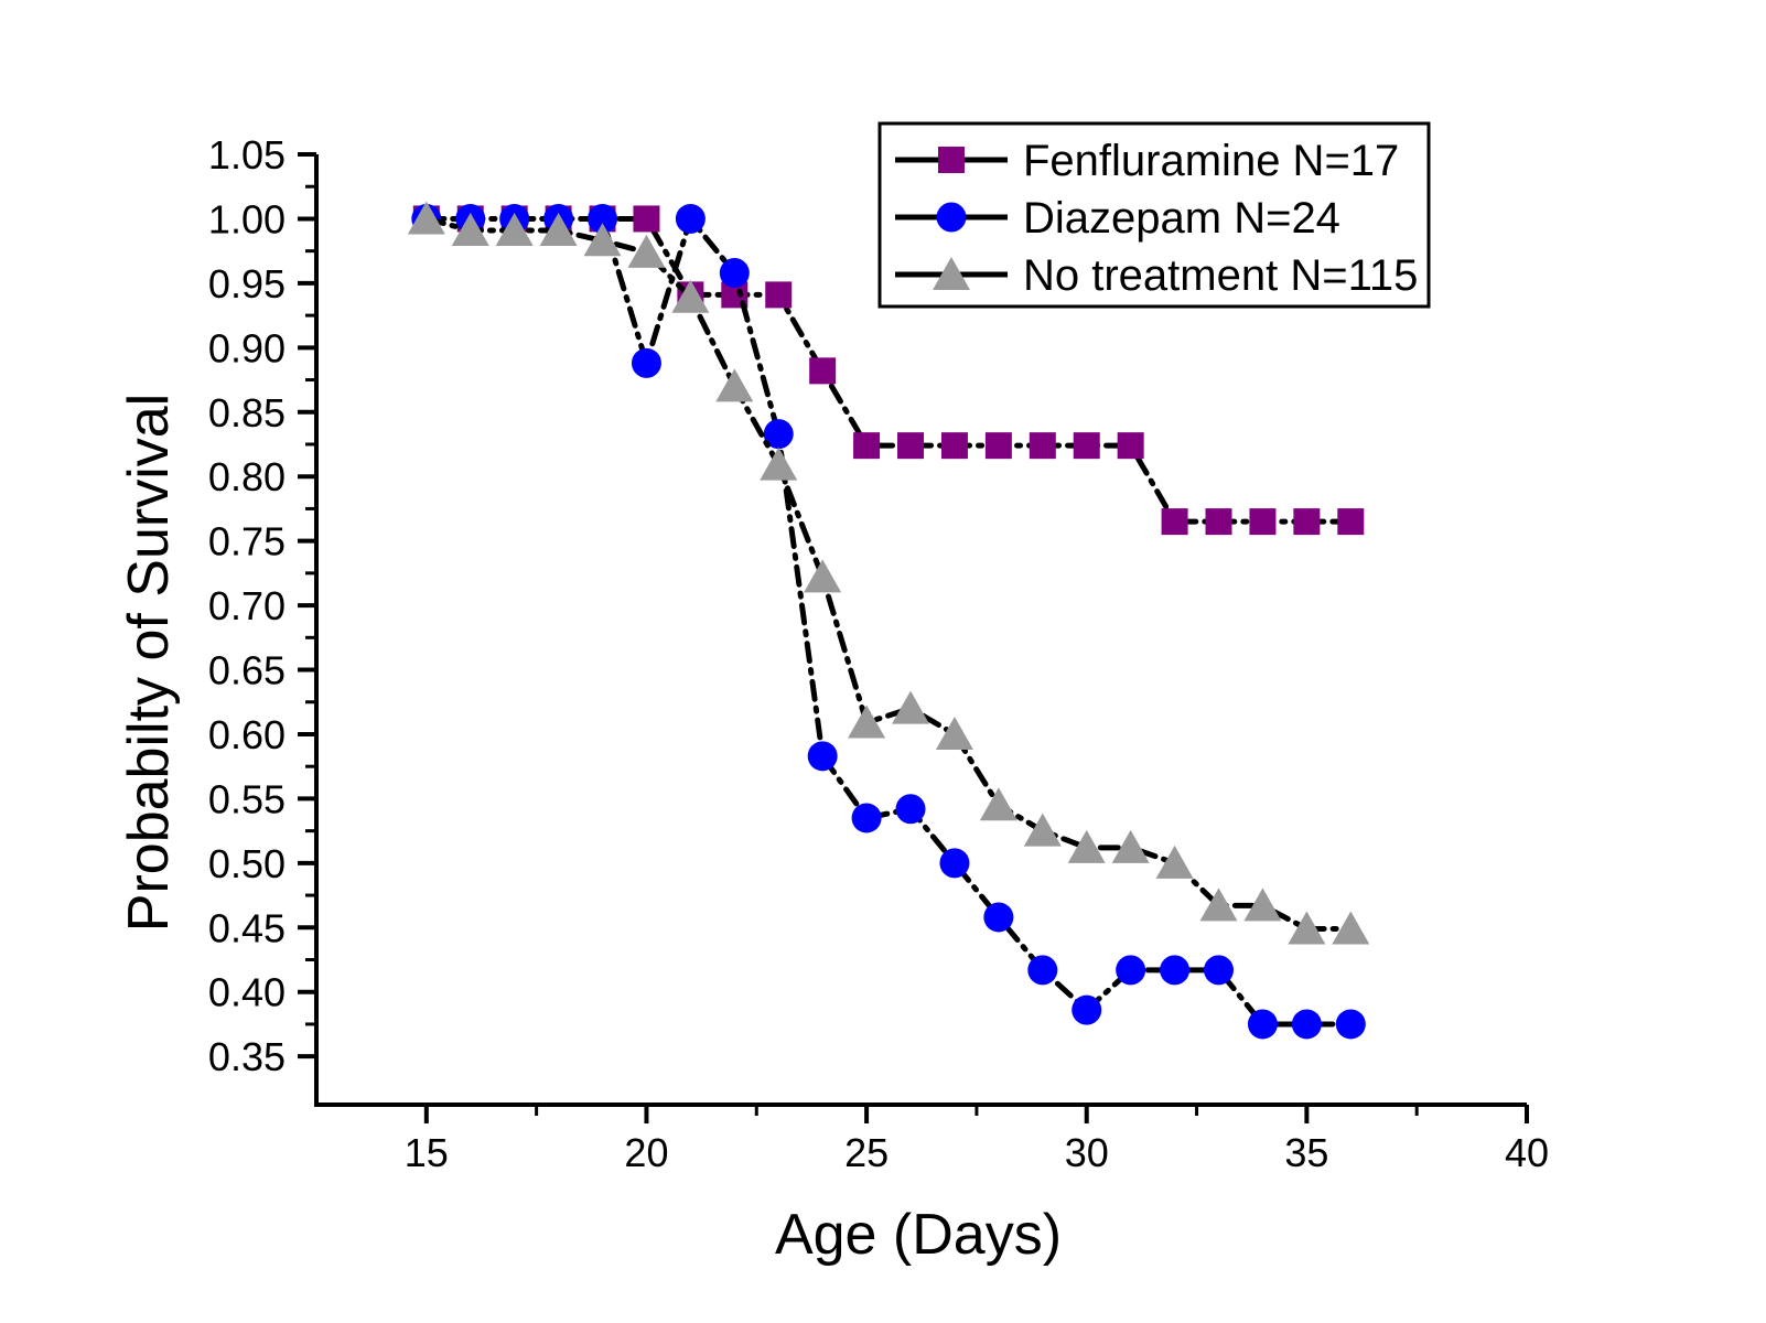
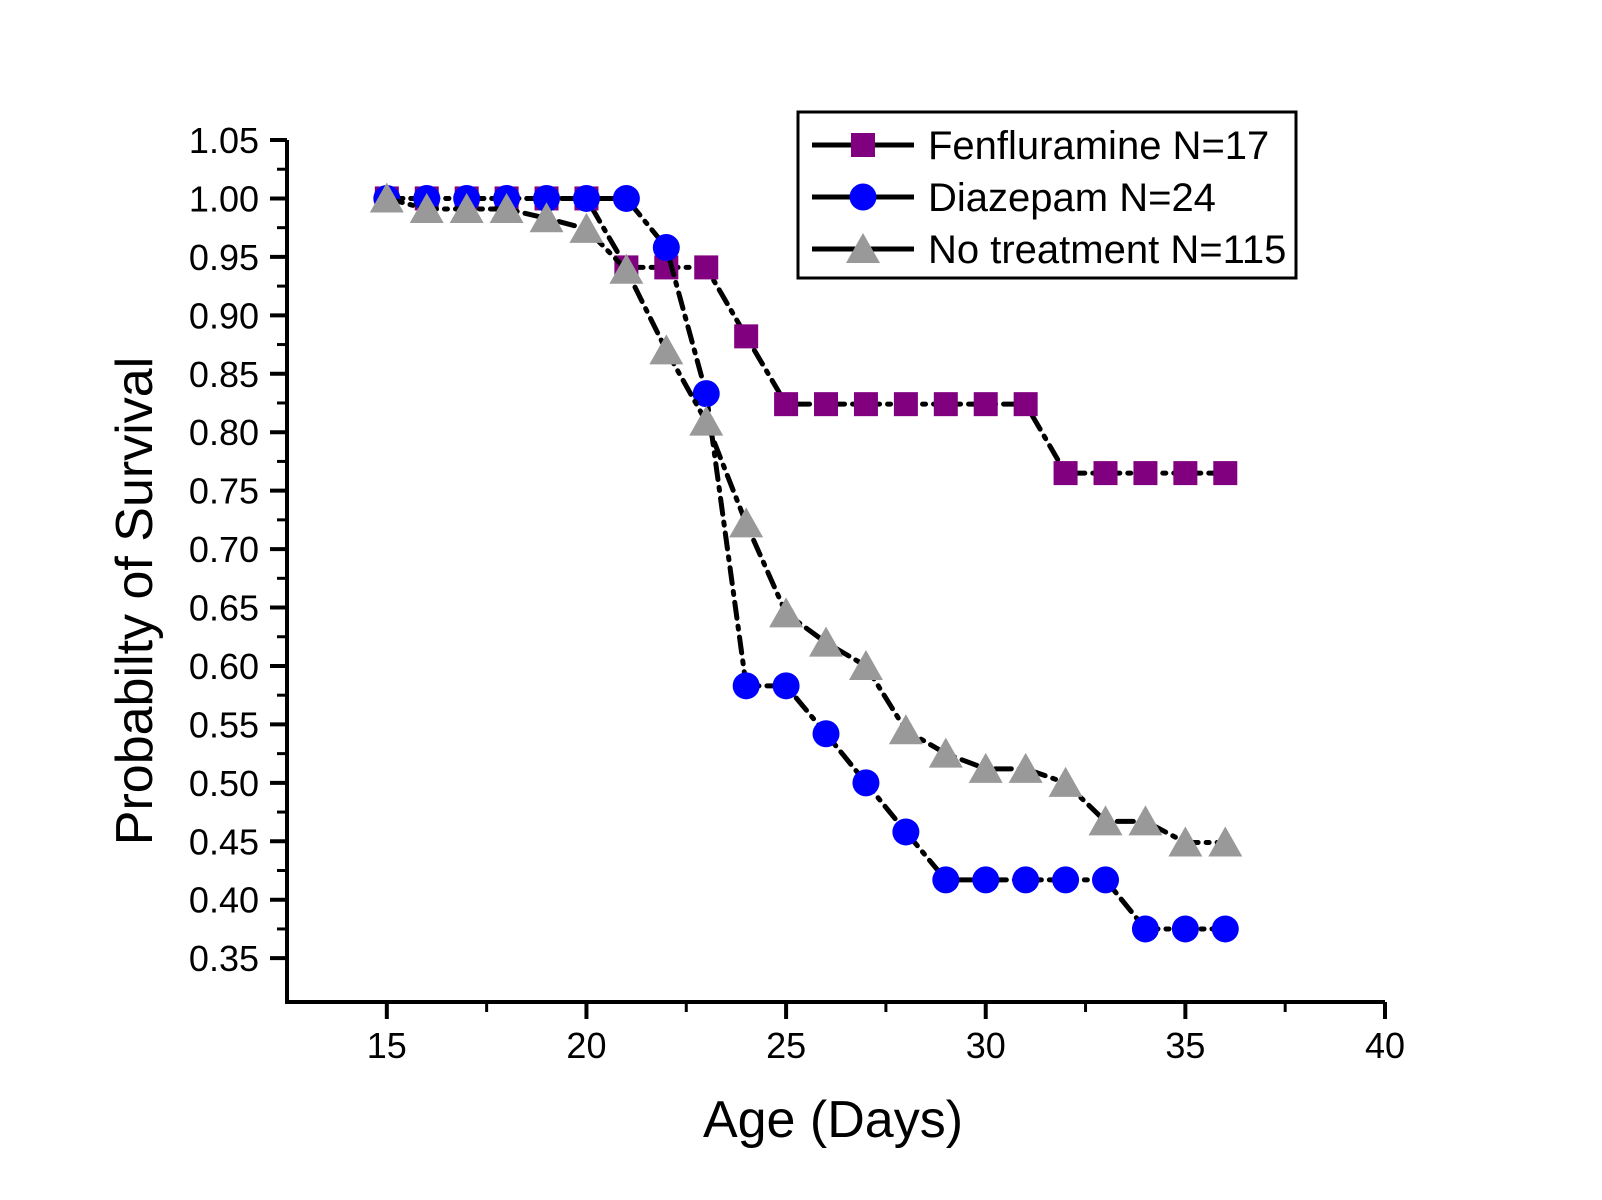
Diazepam N=24/20: 0.888 -> 1.000
Diazepam N=24/25: 0.535 -> 0.583
No treatment N=115/25: 0.609 -> 0.645
Diazepam N=24/30: 0.386 -> 0.417
